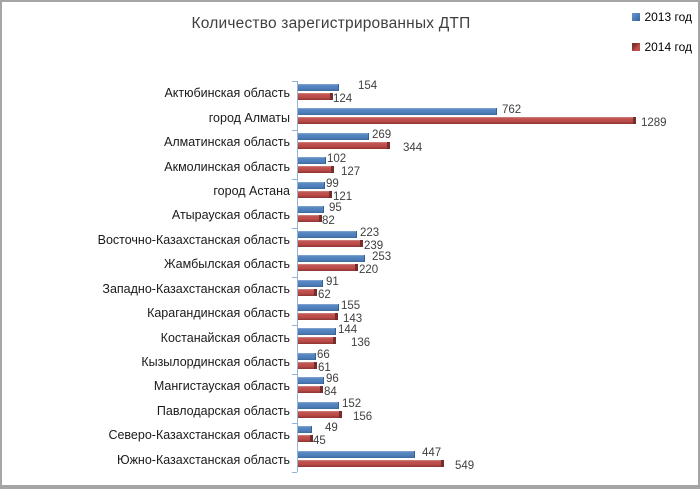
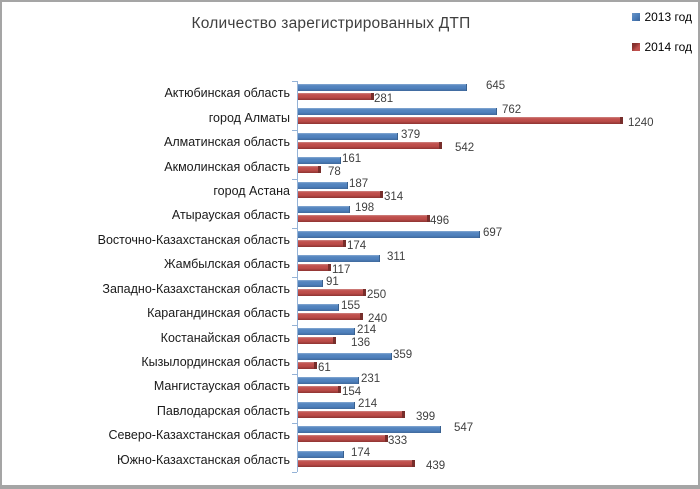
2013 год/Актюбинская область: 154 -> 645
2014 год/Актюбинская область: 124 -> 281
2014 год/город Алматы: 1289 -> 1240
2013 год/Алматинская область: 269 -> 379
2014 год/Алматинская область: 344 -> 542
2013 год/Акмолинская область: 102 -> 161
2014 год/Акмолинская область: 127 -> 78
2013 год/город Астана: 99 -> 187
2014 год/город Астана: 121 -> 314
2013 год/Атырауская область: 95 -> 198
2014 год/Атырауская область: 82 -> 496
2013 год/Восточно-Казахстанская область: 223 -> 697
2014 год/Восточно-Казахстанская область: 239 -> 174
2013 год/Жамбылская область: 253 -> 311
2014 год/Жамбылская область: 220 -> 117
2014 год/Западно-Казахстанская область: 62 -> 250
2014 год/Карагандинская область: 143 -> 240
2013 год/Костанайская область: 144 -> 214
2013 год/Кызылординская область: 66 -> 359
2013 год/Мангистауская область: 96 -> 231
2014 год/Мангистауская область: 84 -> 154
2013 год/Павлодарская область: 152 -> 214
2014 год/Павлодарская область: 156 -> 399
2013 год/Северо-Казахстанская область: 49 -> 547
2014 год/Северо-Казахстанская область: 45 -> 333
2013 год/Южно-Казахстанская область: 447 -> 174
2014 год/Южно-Казахстанская область: 549 -> 439
